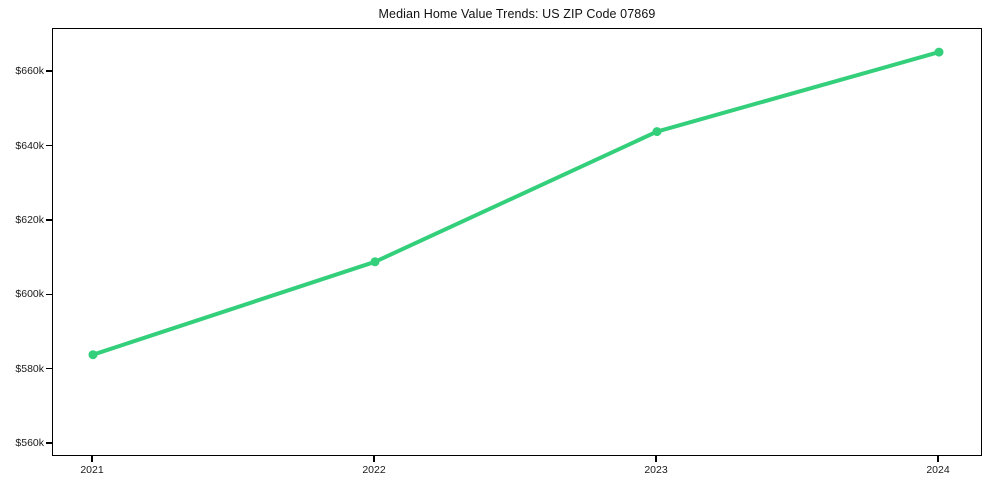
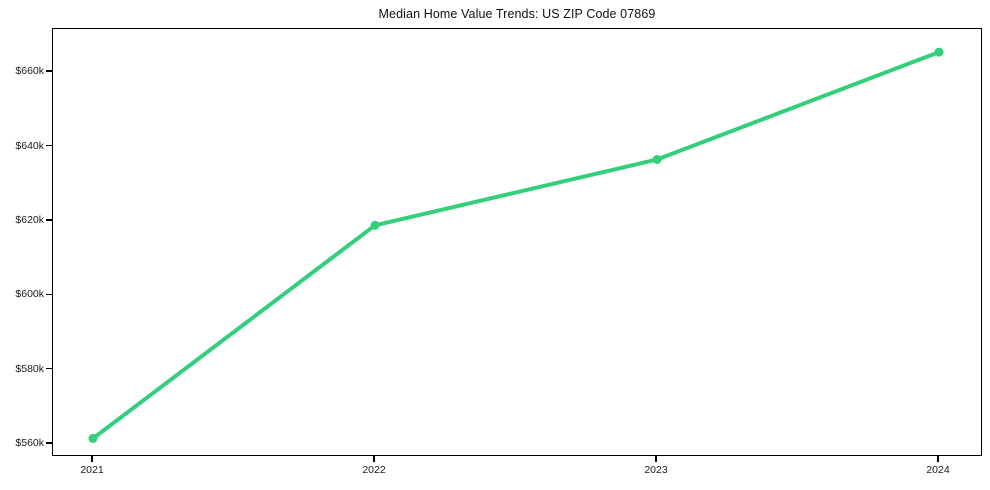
2021: $584k -> $562k
2022: $609k -> $619k
2023: $644k -> $636k
